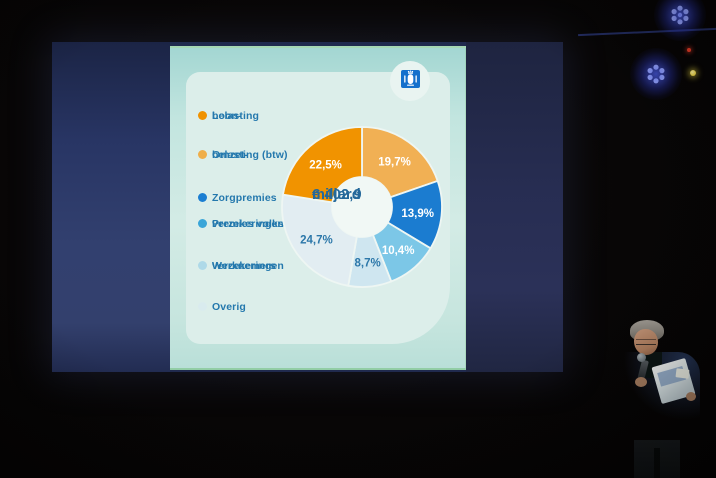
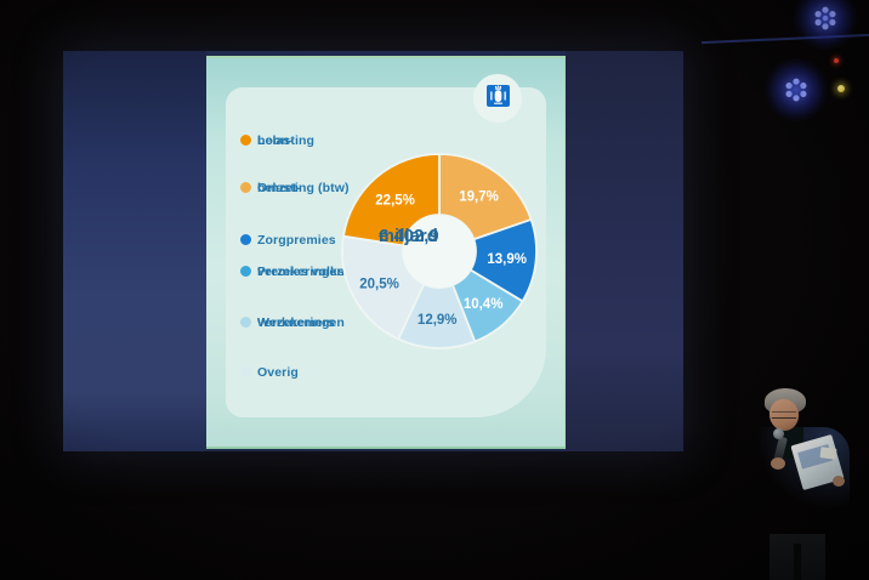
Werknemersverzekeringen: 8,7% -> 12,9%
Overig: 24,7% -> 20,5%
